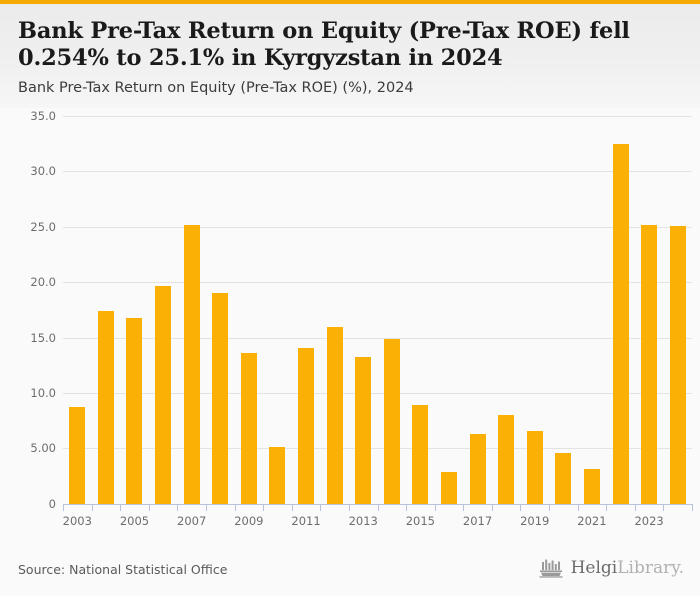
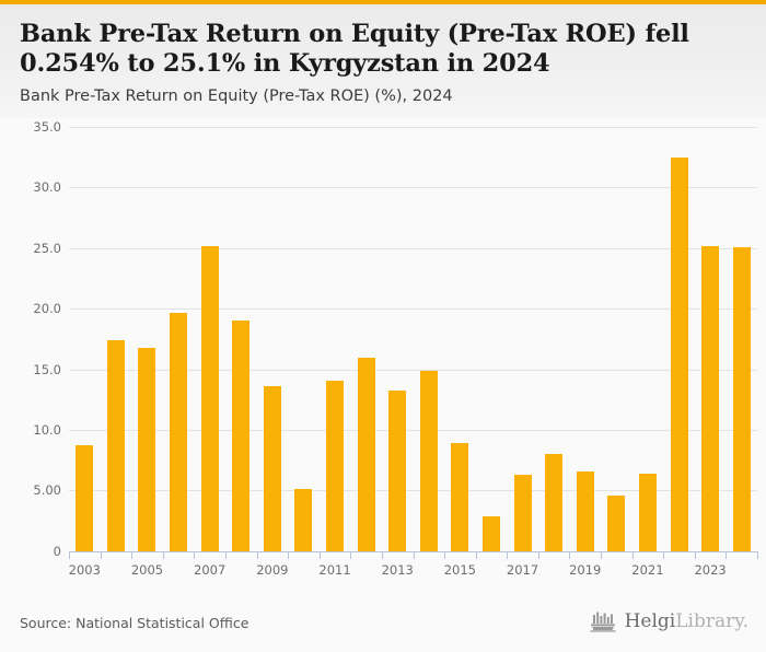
2021: 3.2 -> 6.5
